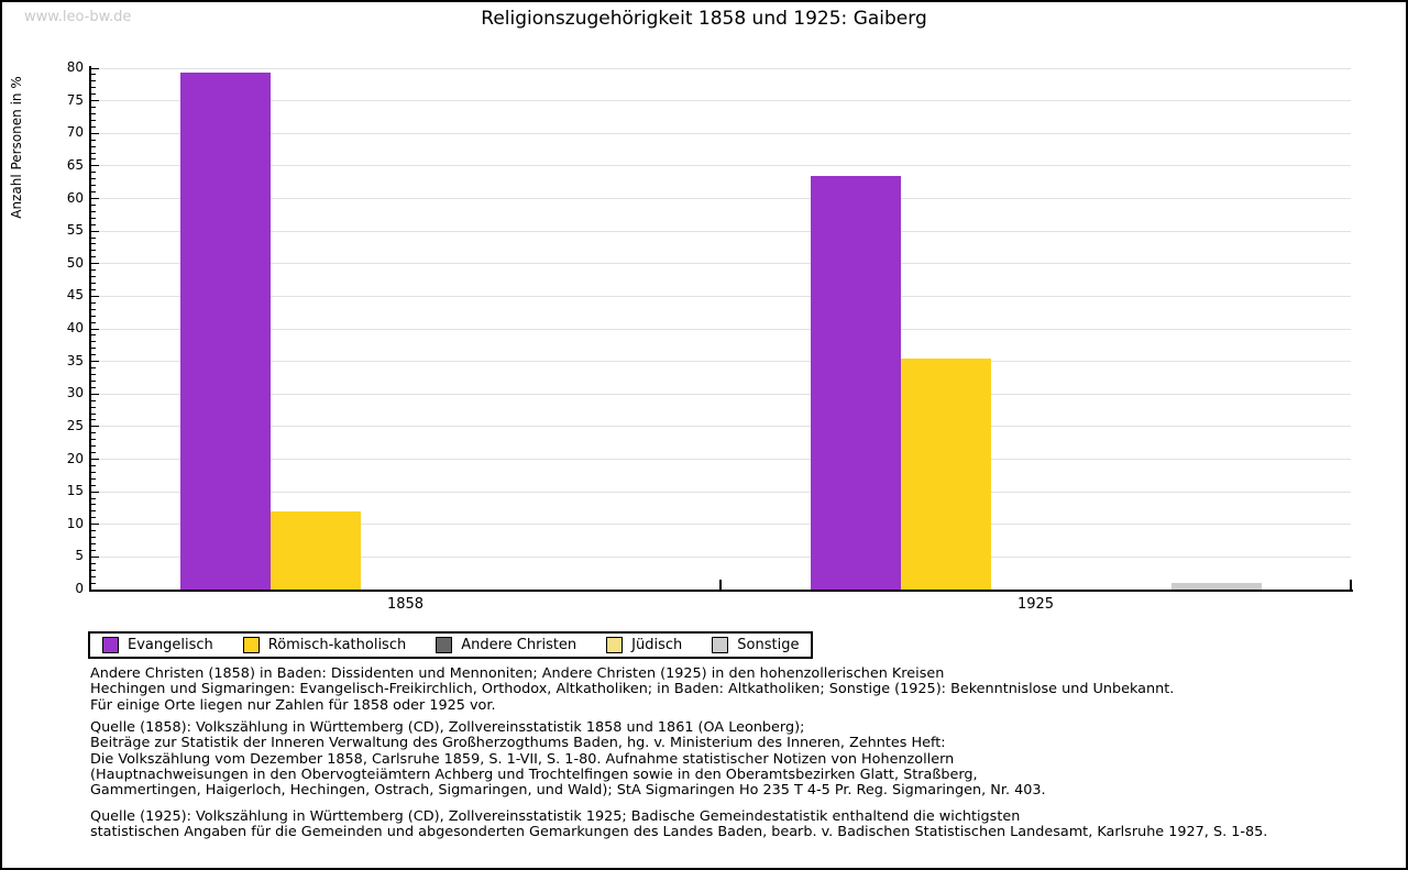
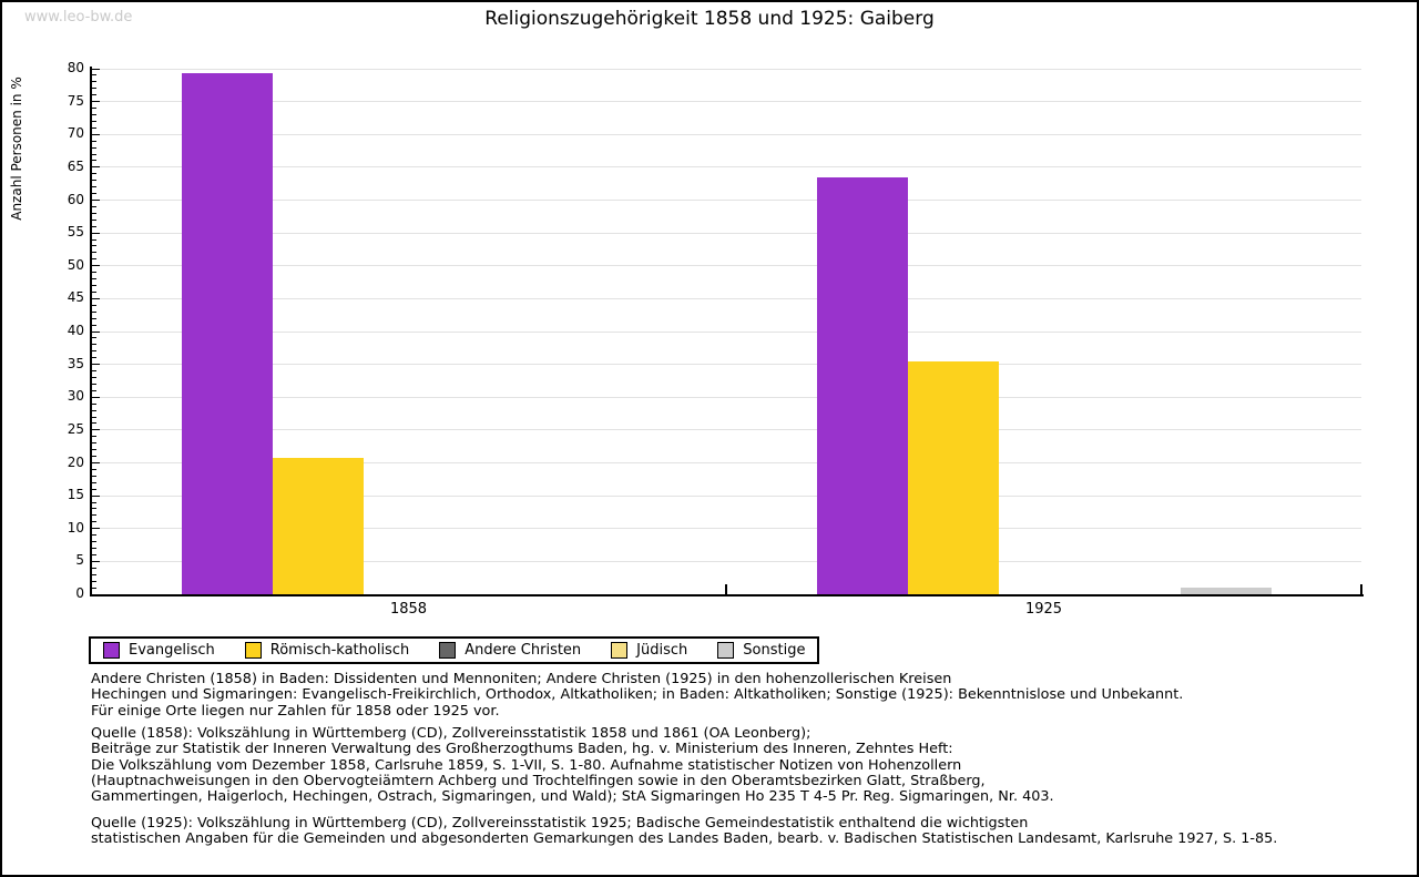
Römisch-katholisch/1858: 12 -> 21
